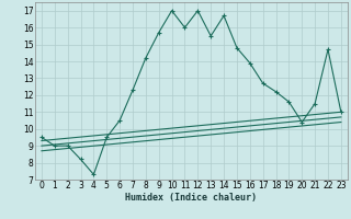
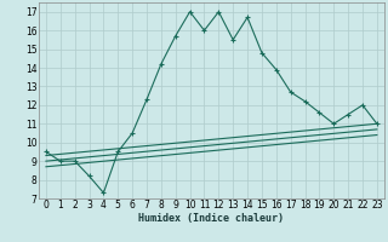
20: 10.4 -> 11.0
22: 14.7 -> 12.0
